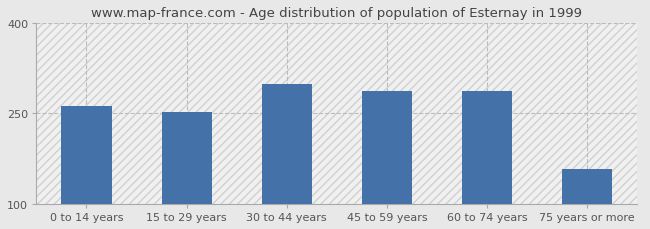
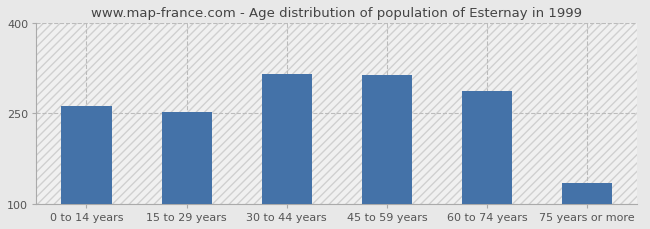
30 to 44 years: 298 -> 316
45 to 59 years: 287 -> 314
75 years or more: 158 -> 134
